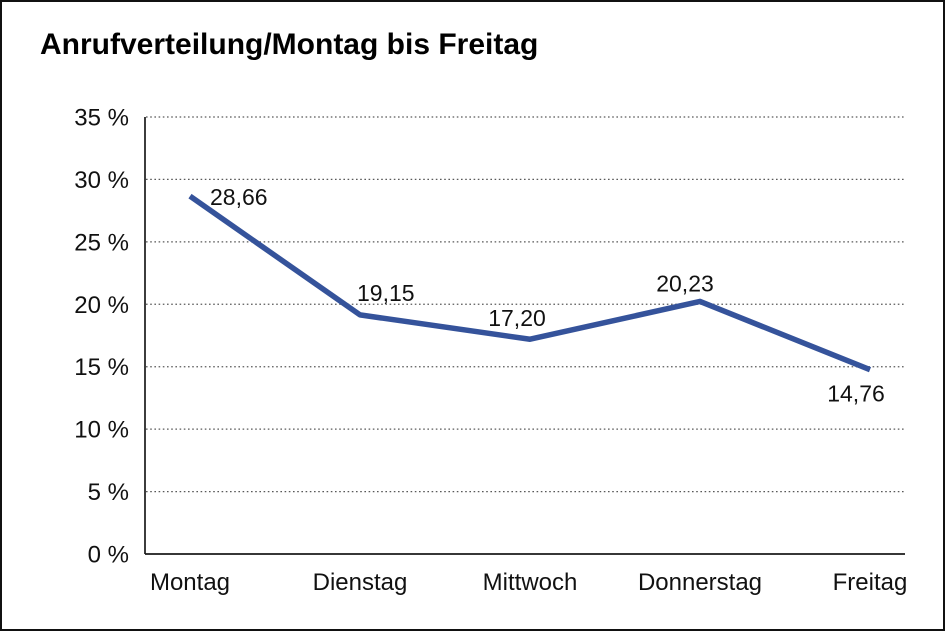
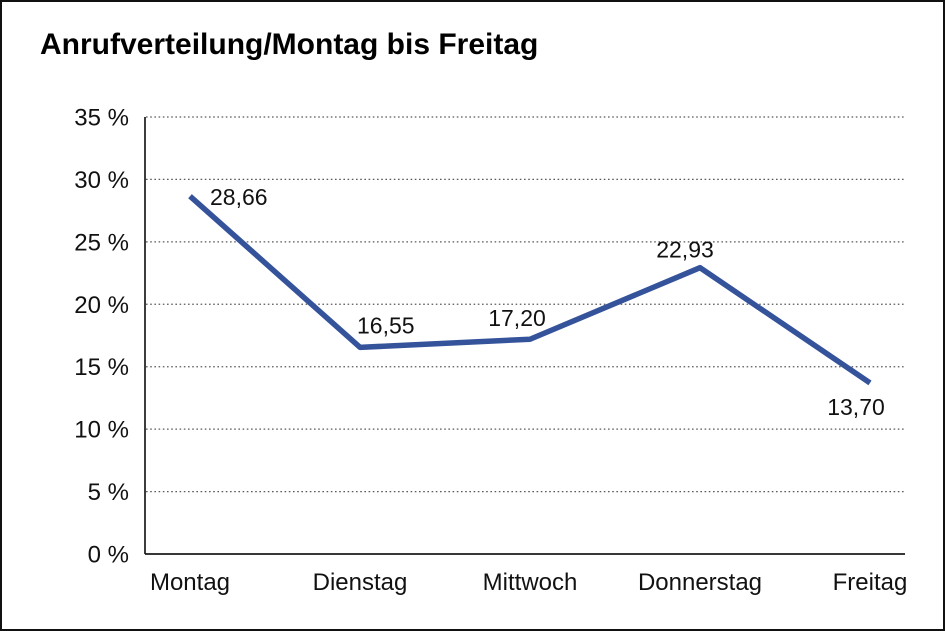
Dienstag: 19,15 -> 16,55
Donnerstag: 20,23 -> 22,93
Freitag: 14,76 -> 13,70
